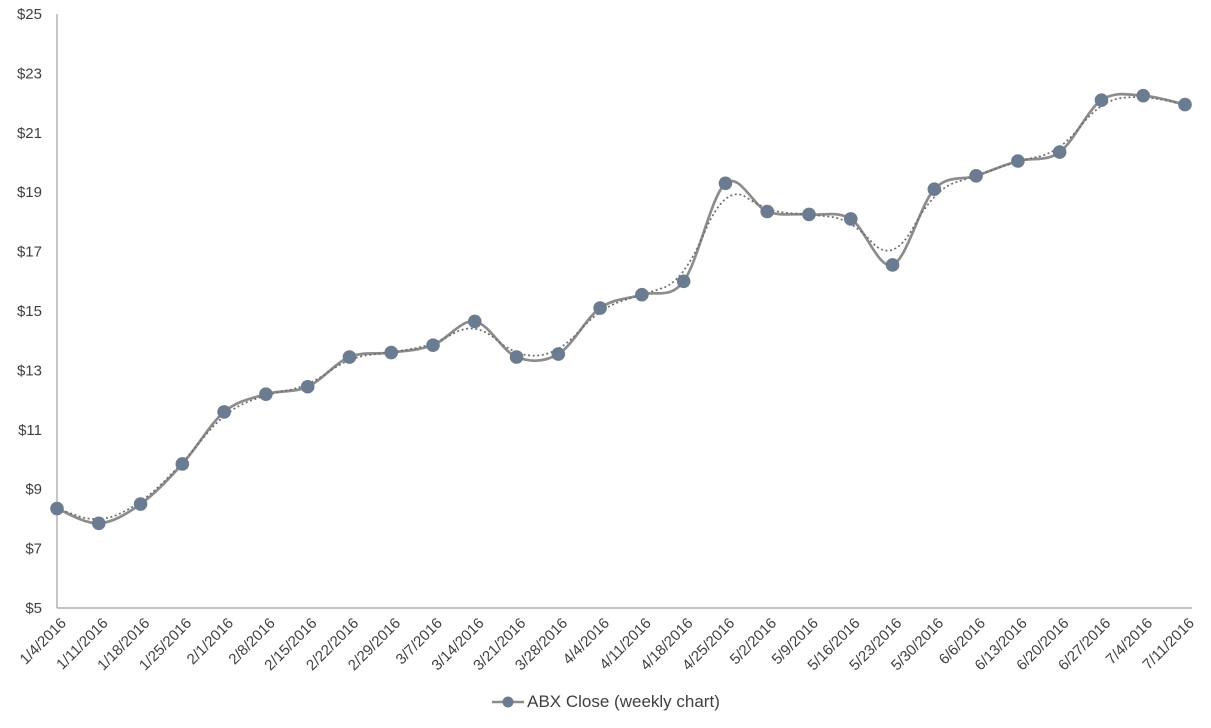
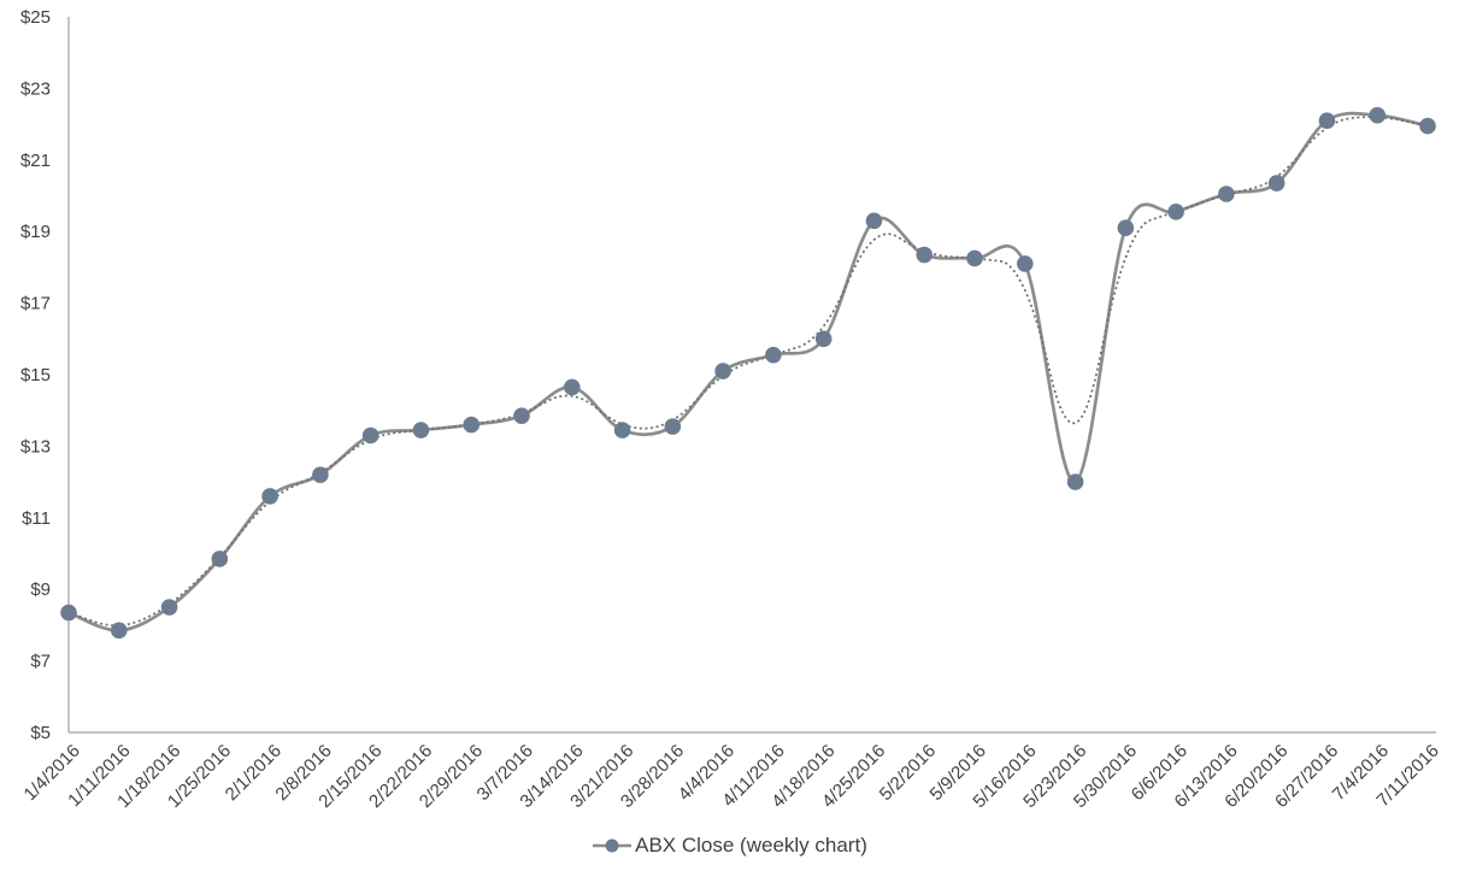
2/15/2016: $12.4 -> $13.3
5/23/2016: $16.6 -> $12.0
